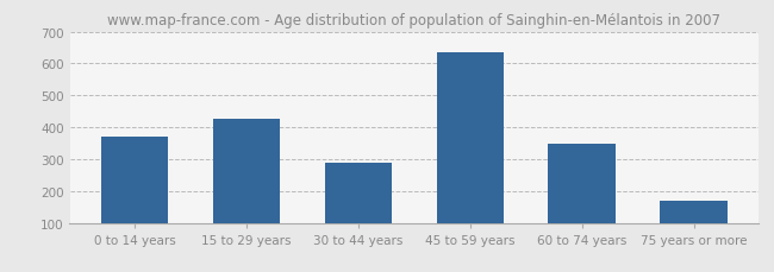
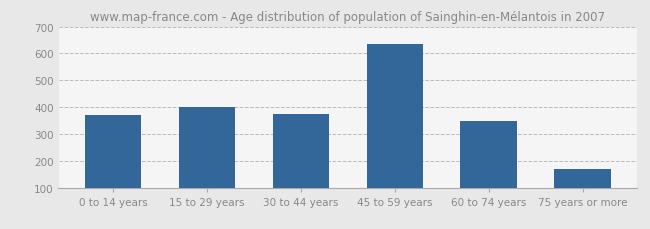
15 to 29 years: 425 -> 400
30 to 44 years: 290 -> 375
